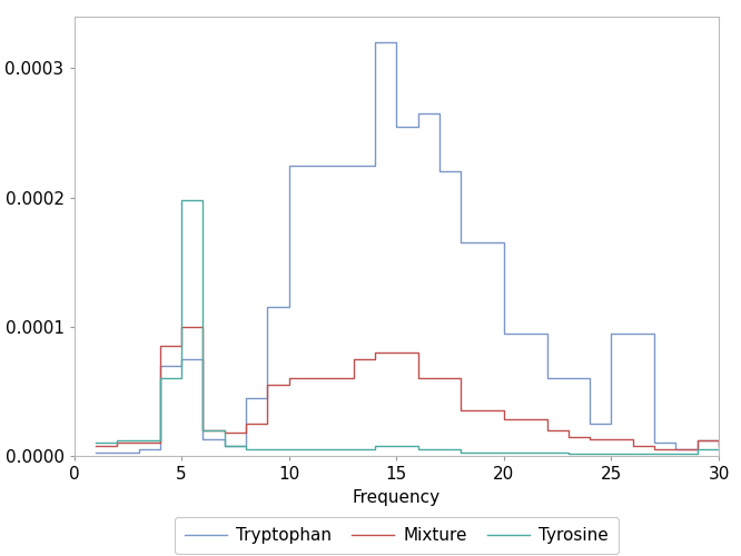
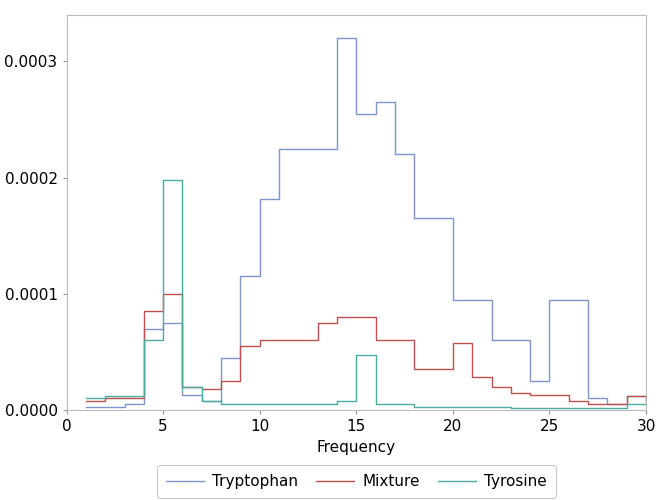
Tryptophan/10: 0.000225 -> 0.000182
Tyrosine/15: 0.000008 -> 0.000047
Mixture/20: 0.000028 -> 0.000058
